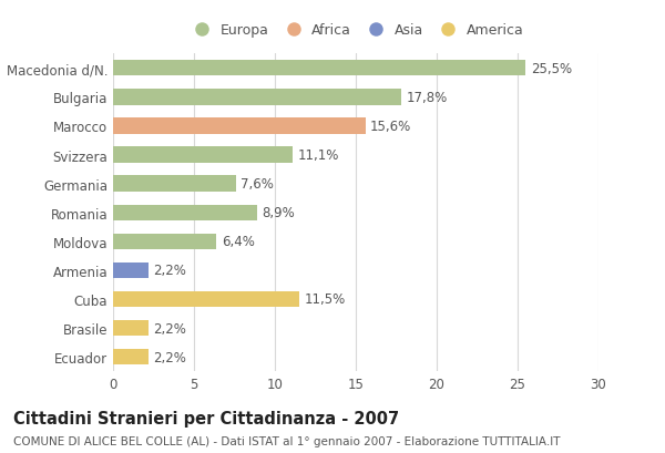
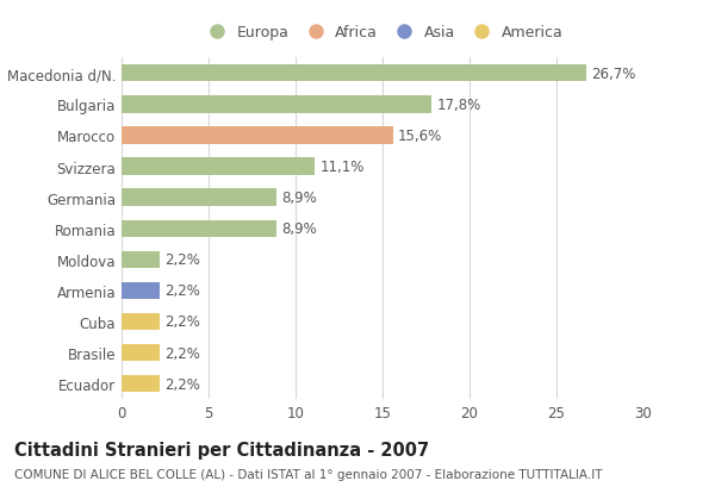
Macedonia d/N.: 25,5% -> 26,7%
Germania: 7,6% -> 8,9%
Moldova: 6,4% -> 2,2%
Cuba: 11,5% -> 2,2%
